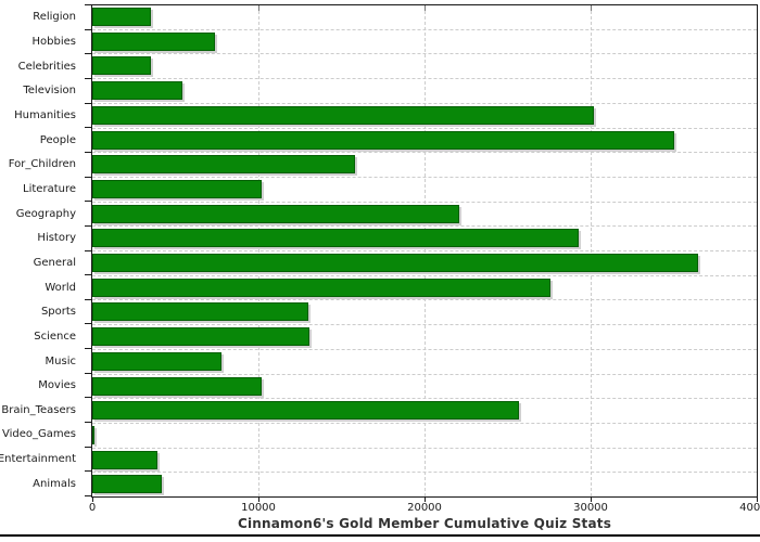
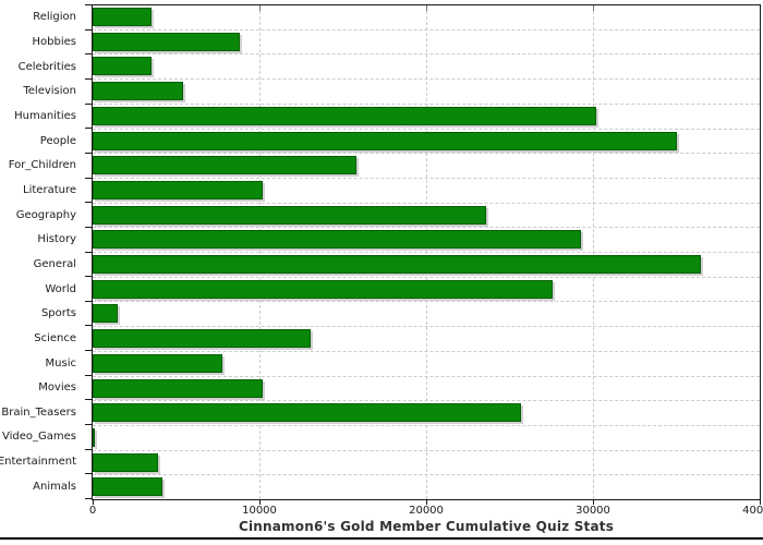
Hobbies: 7400 -> 8800
Geography: 22100 -> 23600
Sports: 13000 -> 1500
